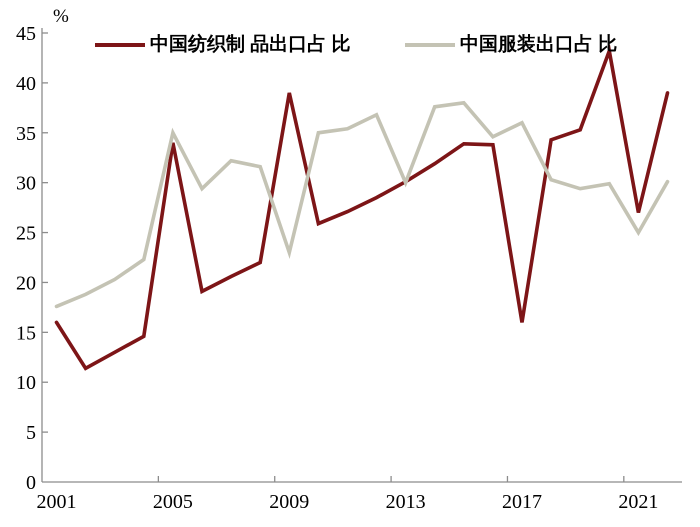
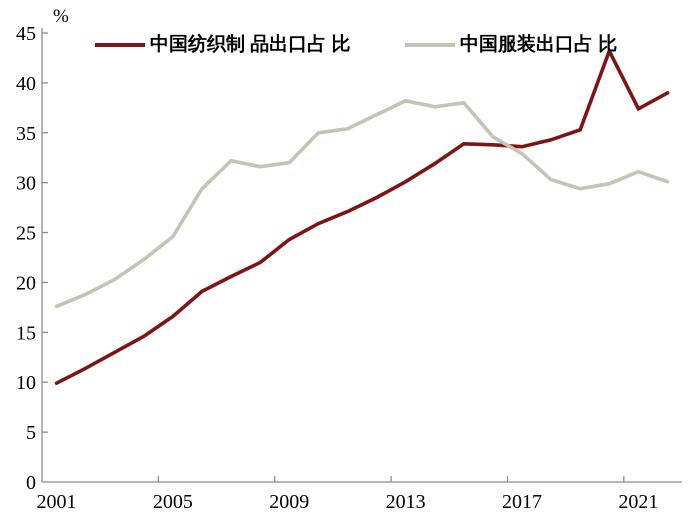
中国纺织制 品出口占 比/2001: 16 -> 10
中国纺织制 品出口占 比/2005: 34 -> 17
中国服装出口占 比/2005: 35 -> 25
中国纺织制 品出口占 比/2009: 39 -> 24
中国服装出口占 比/2009: 23 -> 32
中国服装出口占 比/2013: 30 -> 38
中国纺织制 品出口占 比/2017: 16 -> 34
中国服装出口占 比/2017: 36 -> 33
中国纺织制 品出口占 比/2021: 27 -> 37
中国服装出口占 比/2021: 25 -> 31
